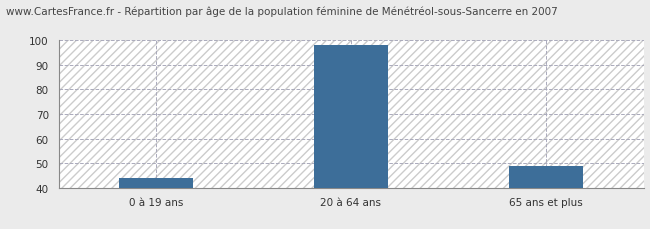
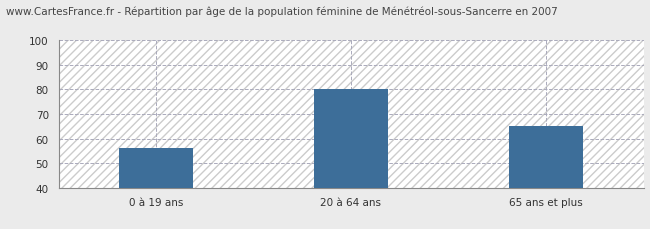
0 à 19 ans: 44 -> 56
20 à 64 ans: 98 -> 80
65 ans et plus: 49 -> 65
